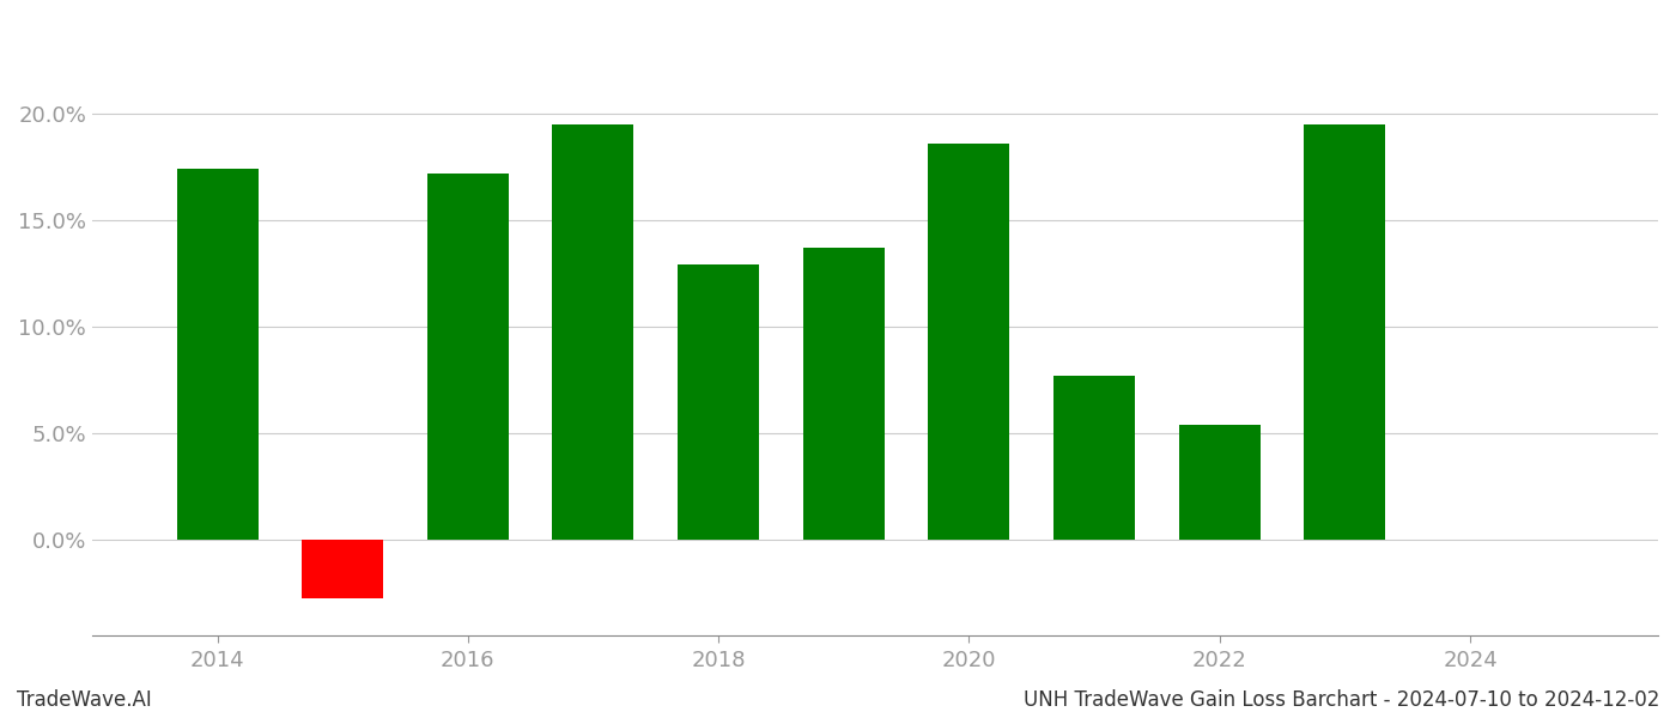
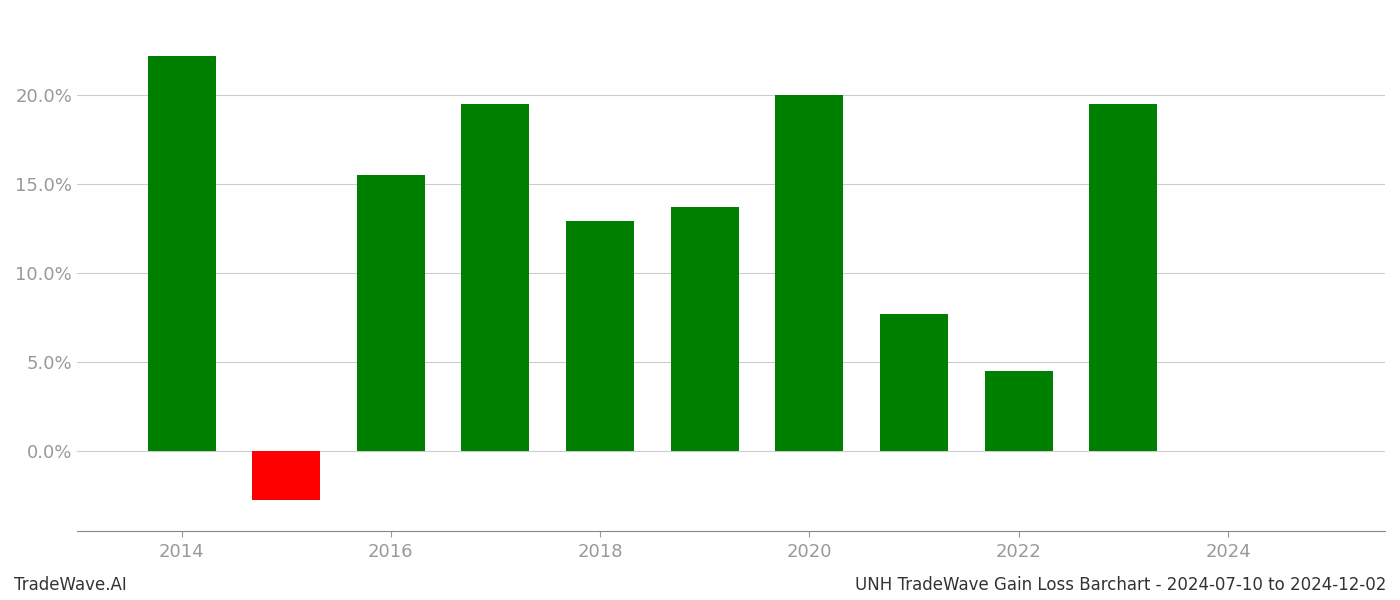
2014: 17.4% -> 22.2%
2016: 17.2% -> 15.5%
2020: 18.6% -> 20.0%
2022: 5.4% -> 4.5%
